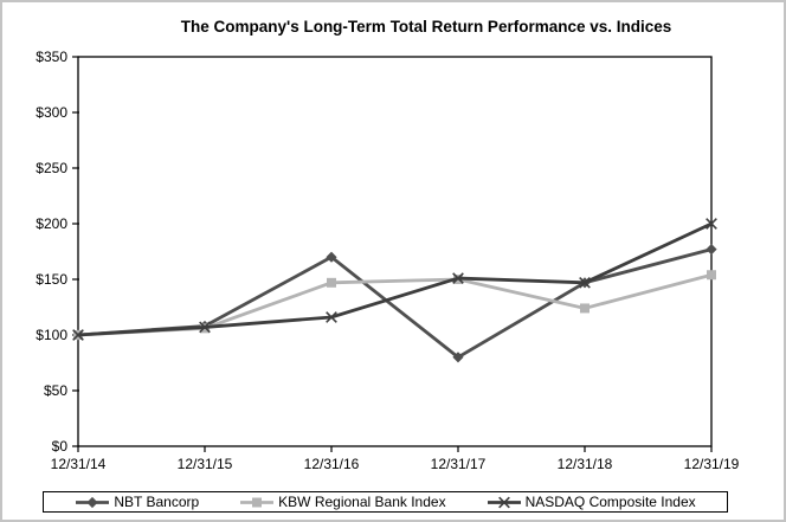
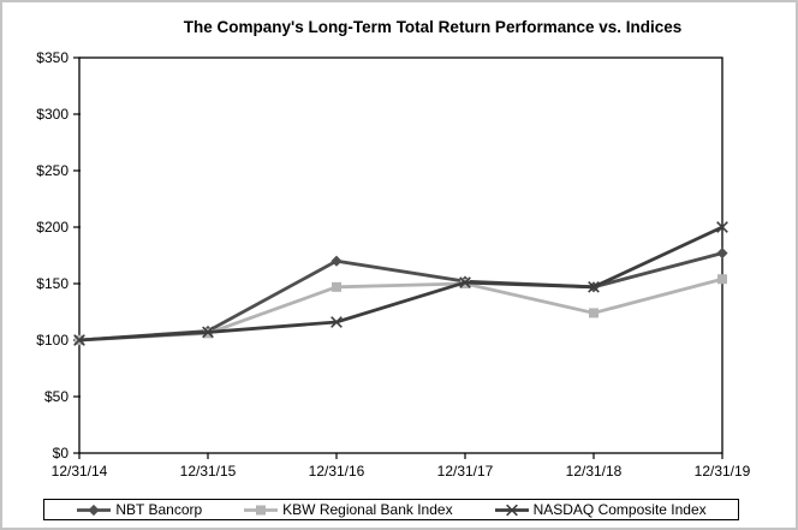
NBT Bancorp/12/31/17: $80 -> $150
